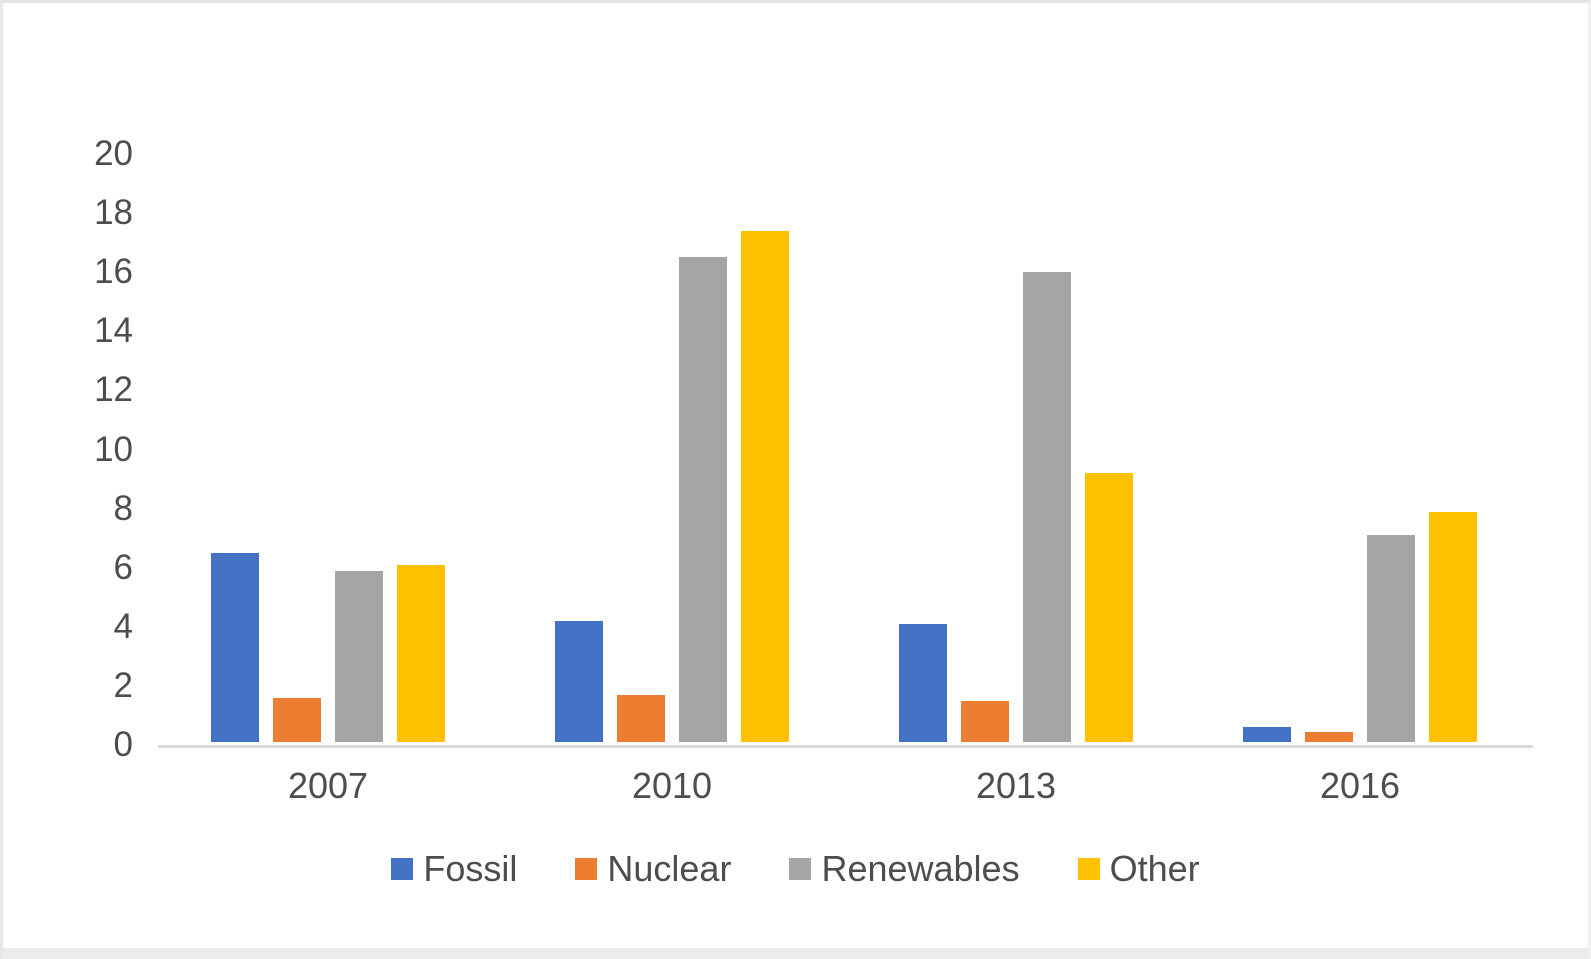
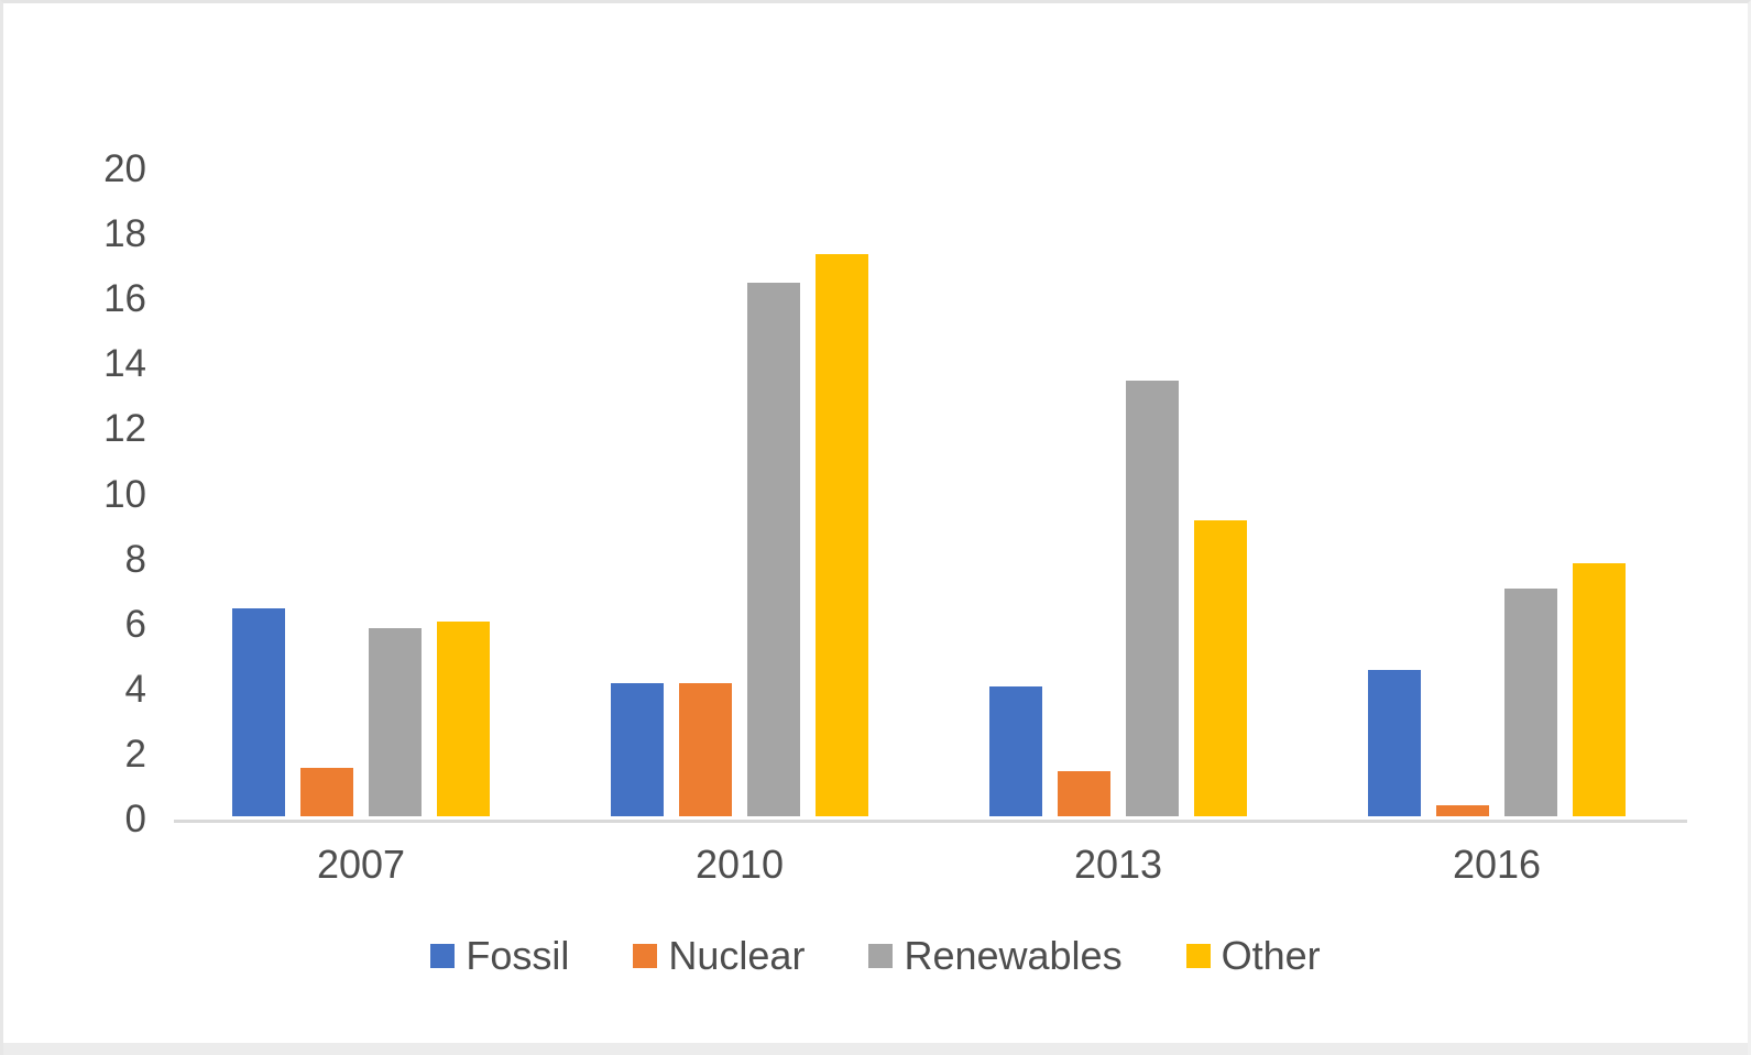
Nuclear/2010: 1.6 -> 4.1
Renewables/2013: 15.9 -> 13.4
Fossil/2016: 0.5 -> 4.5
